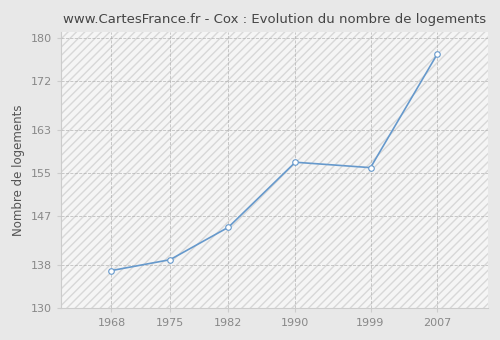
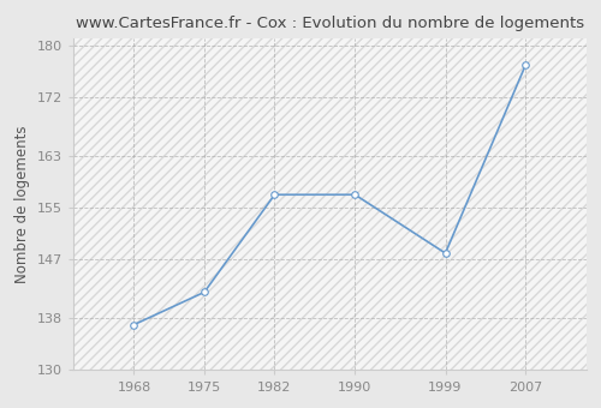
1975: 139 -> 142
1982: 145 -> 157
1999: 156 -> 148
